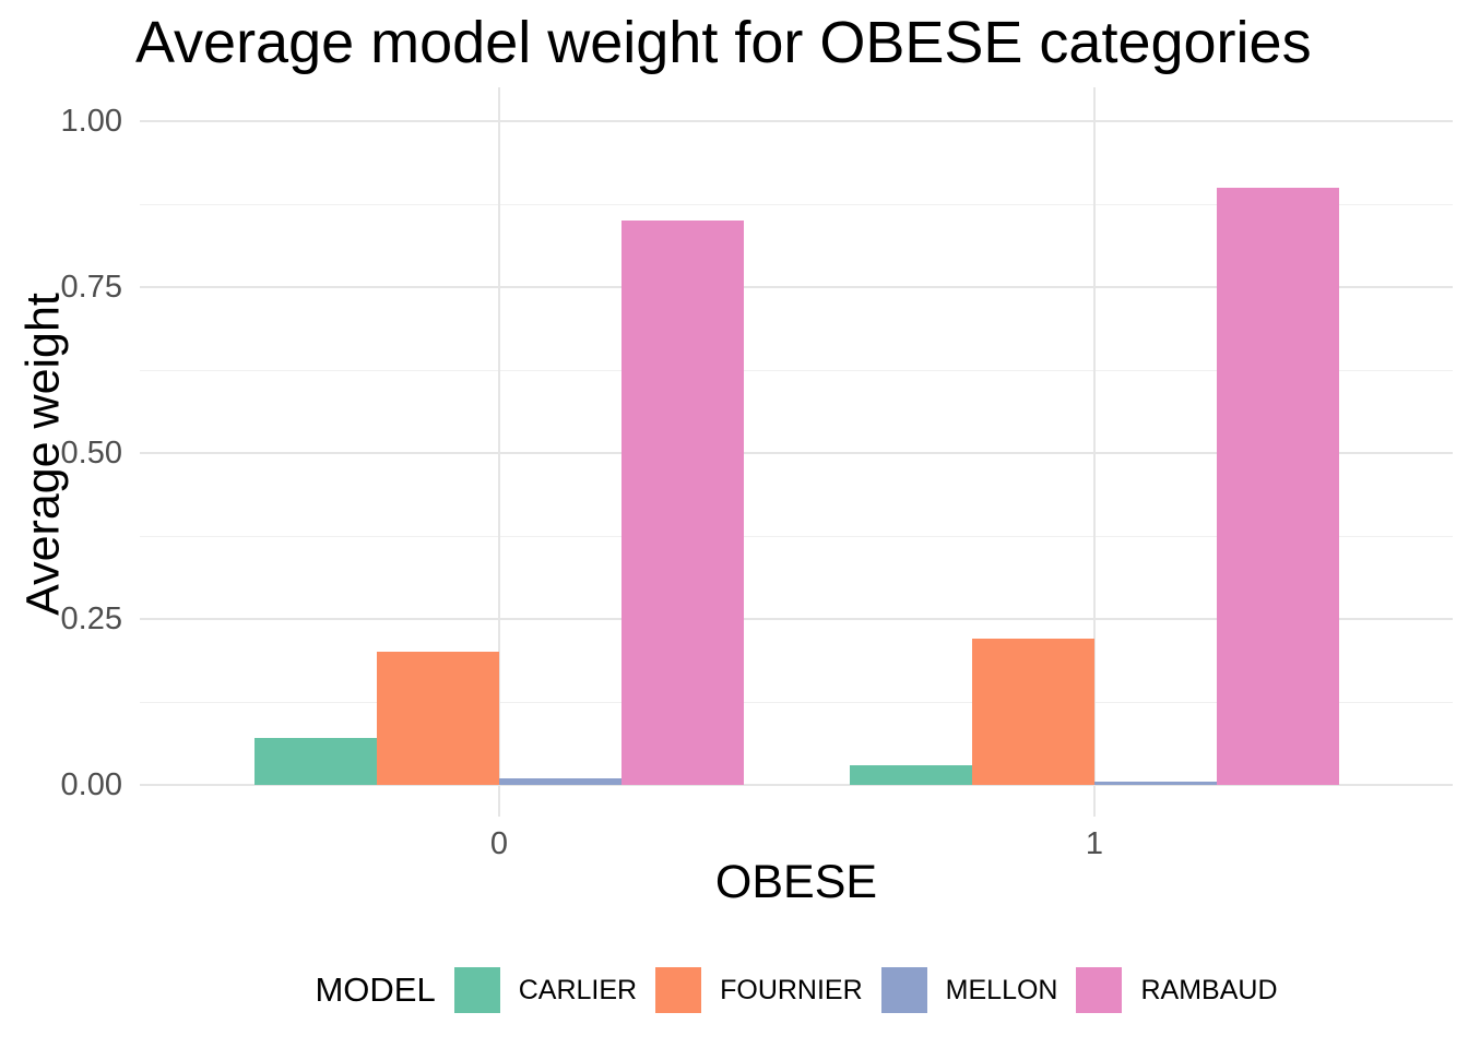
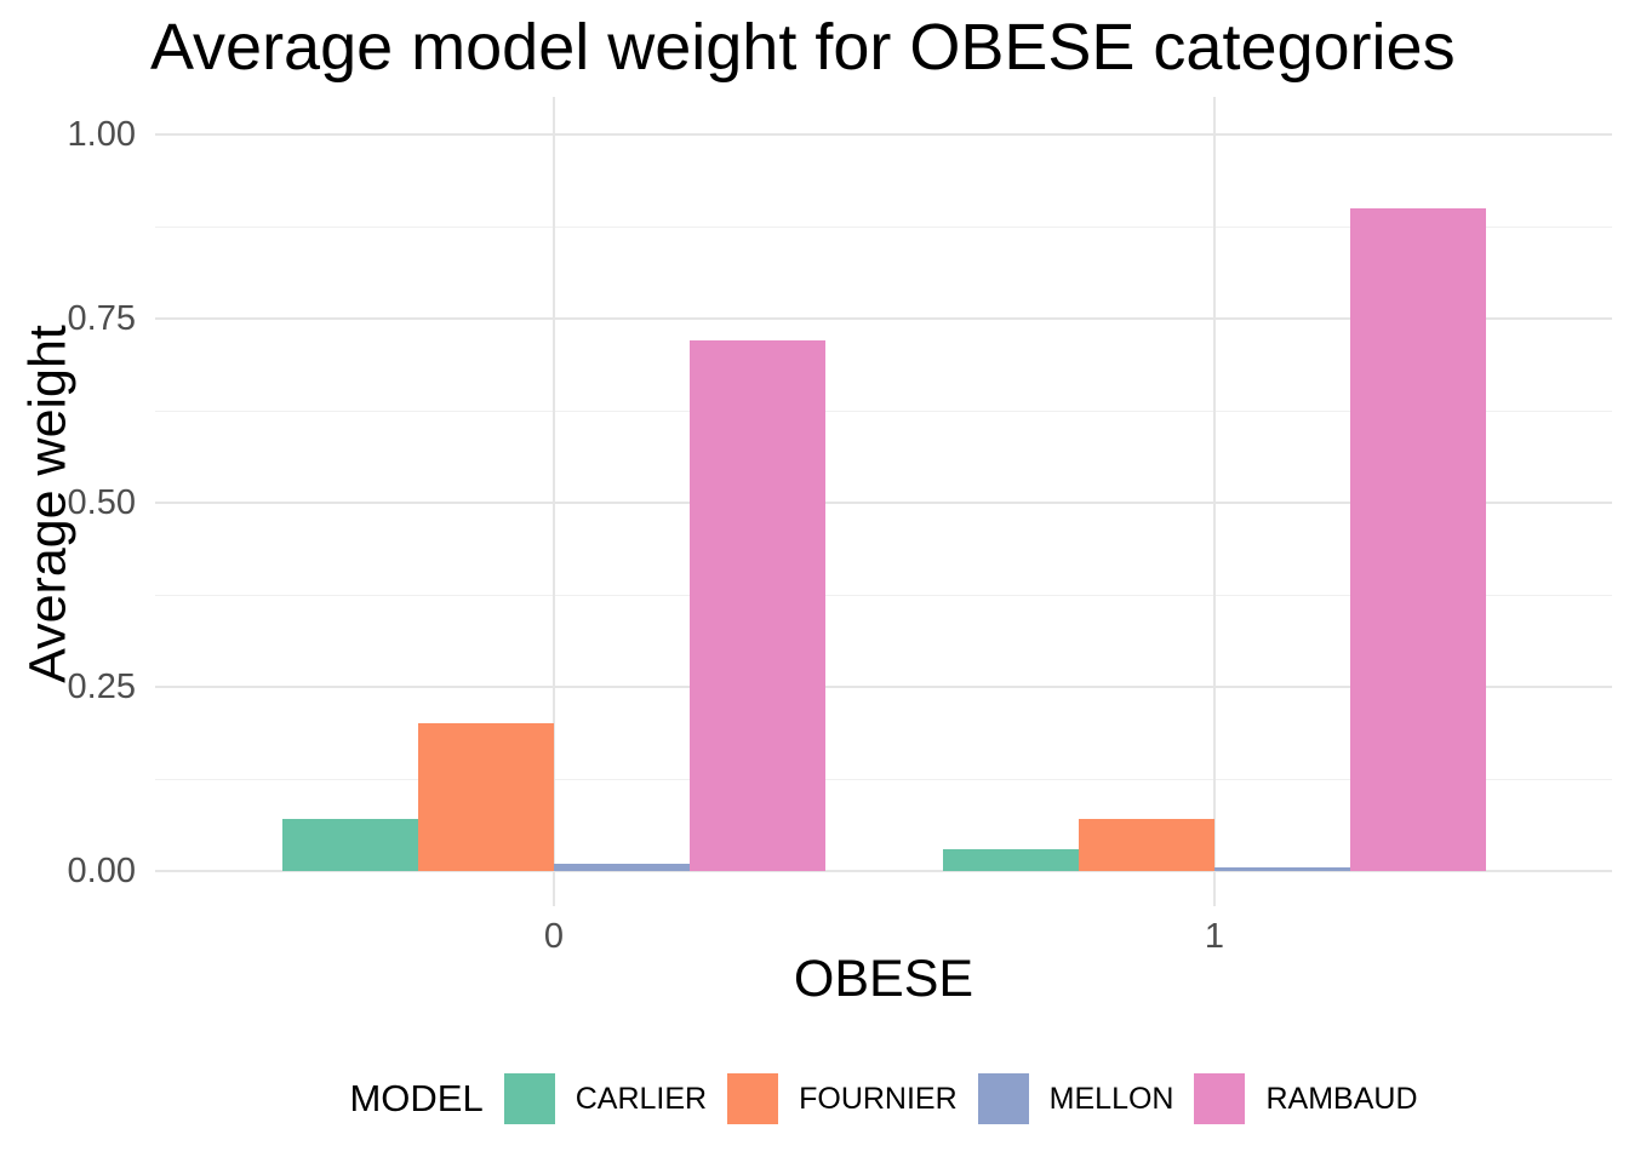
RAMBAUD/0: 0.85 -> 0.72
FOURNIER/1: 0.22 -> 0.07
